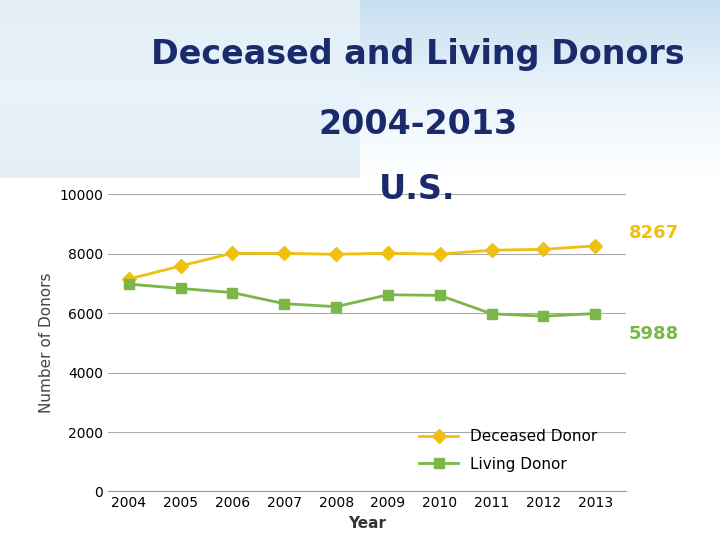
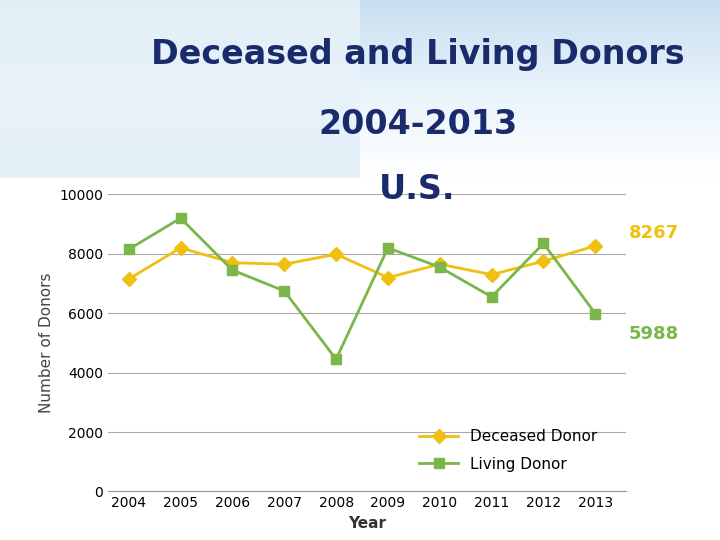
Living Donor/2004: 6980 -> 8150
Deceased Donor/2005: 7590 -> 8200
Living Donor/2005: 6830 -> 9200
Deceased Donor/2006: 8020 -> 7700
Living Donor/2006: 6690 -> 7450
Deceased Donor/2007: 8020 -> 7650
Living Donor/2007: 6320 -> 6750
Living Donor/2008: 6220 -> 4450
Deceased Donor/2009: 8020 -> 7200
Living Donor/2009: 6620 -> 8200
Deceased Donor/2010: 7990 -> 7650
Living Donor/2010: 6600 -> 7550
Deceased Donor/2011: 8120 -> 7300
Living Donor/2011: 5980 -> 6550
Deceased Donor/2012: 8150 -> 7750
Living Donor/2012: 5900 -> 8350
